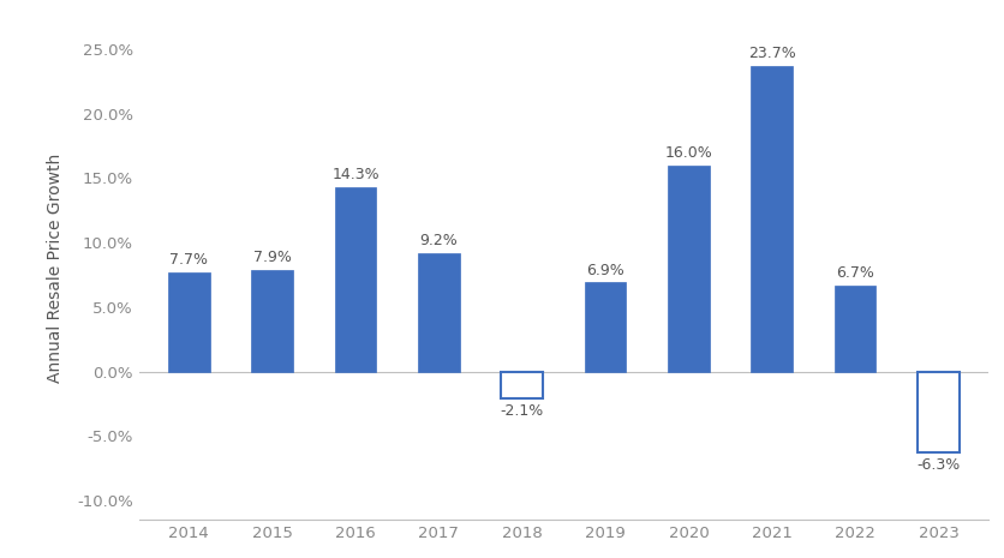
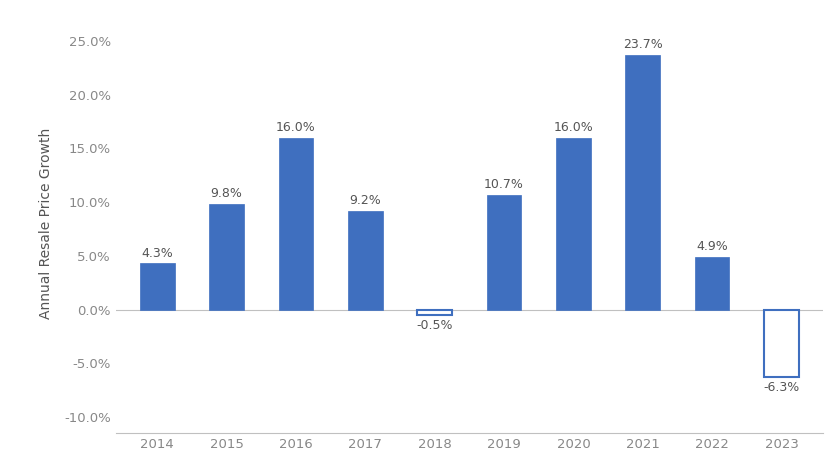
2014: 7.7% -> 4.3%
2015: 7.9% -> 9.8%
2016: 14.3% -> 16.0%
2018: -2.1% -> -0.5%
2019: 6.9% -> 10.7%
2022: 6.7% -> 4.9%
